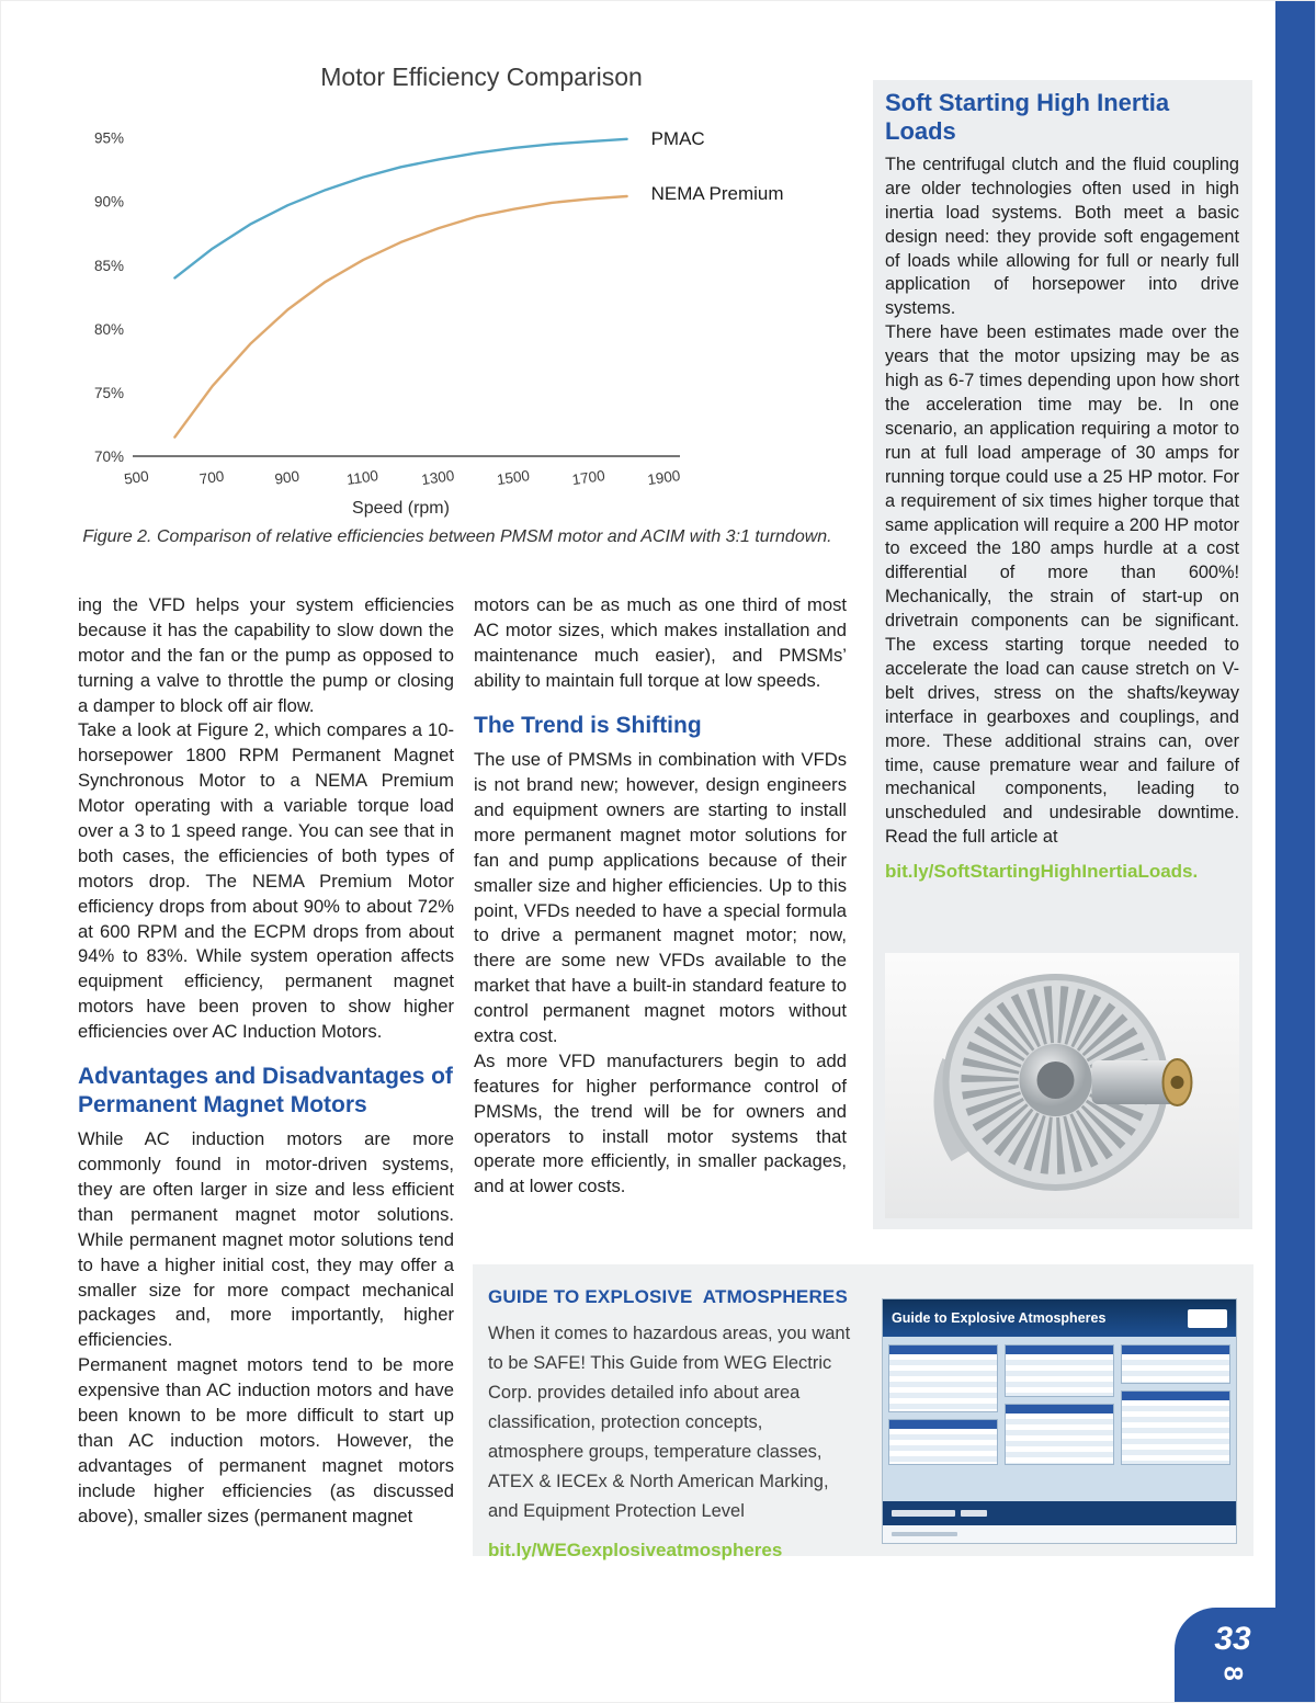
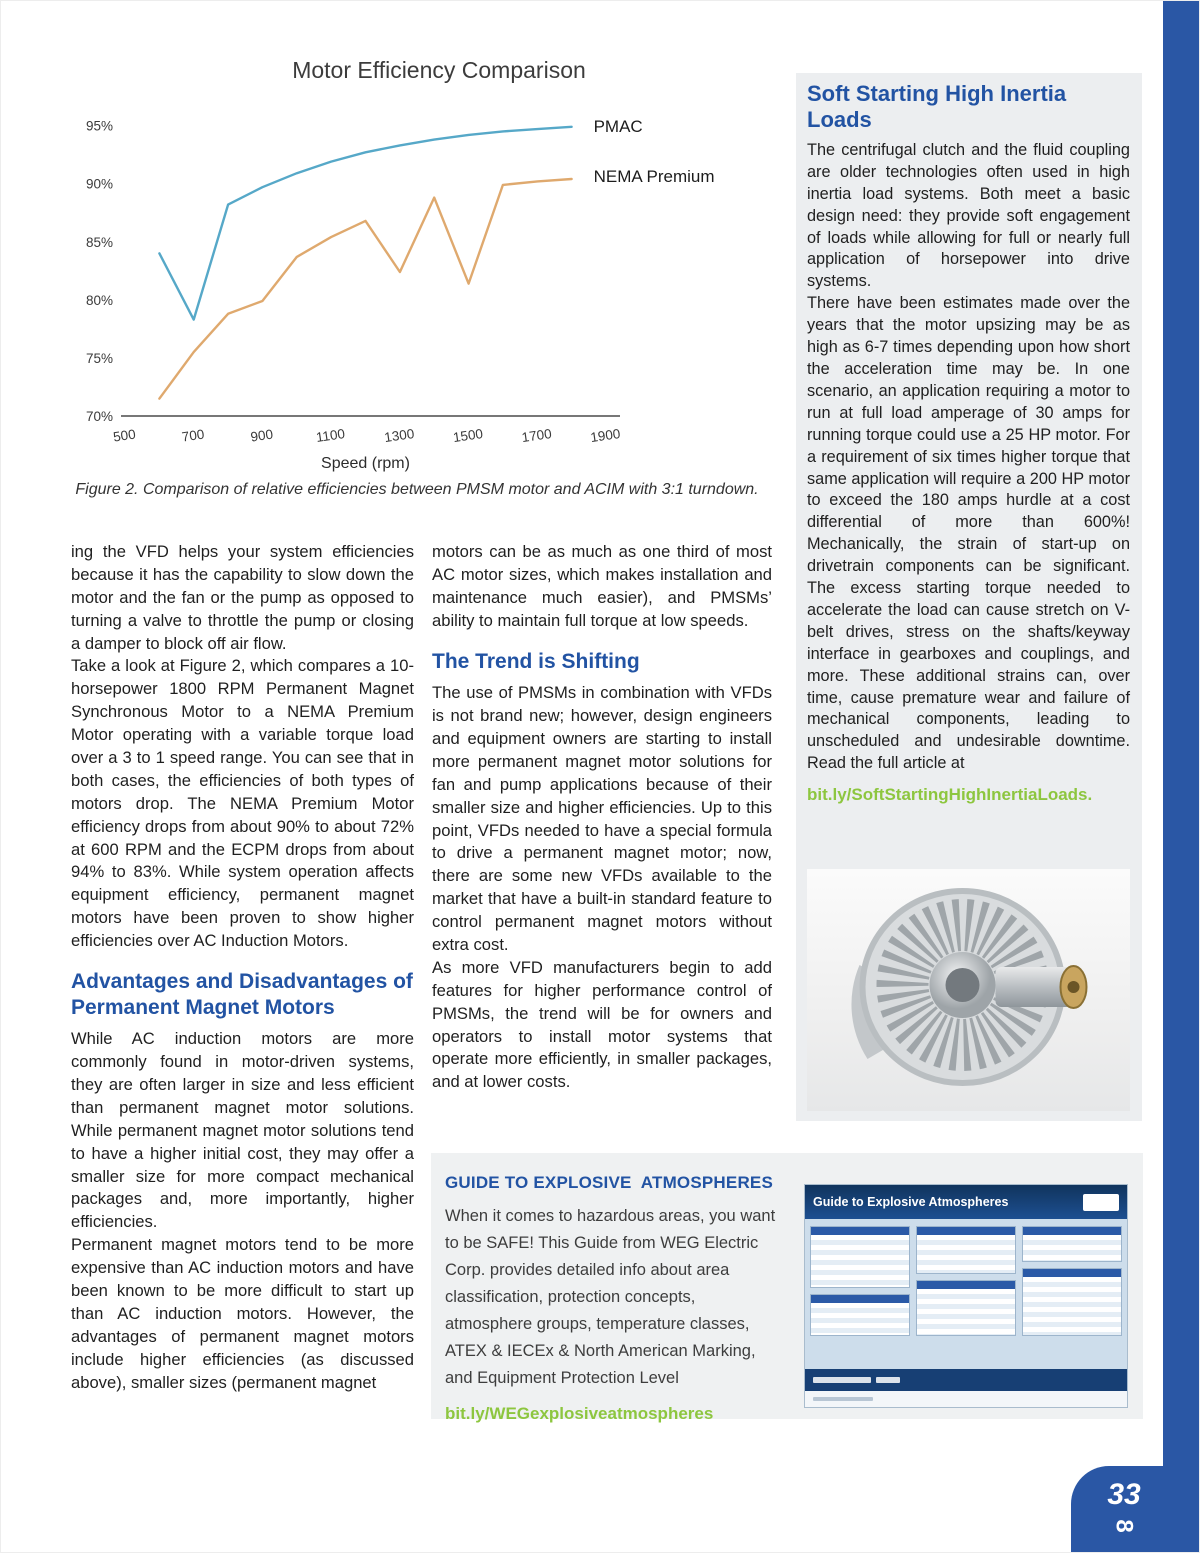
PMAC/700: 86.3% -> 78.3%
NEMA Premium/900: 81.5% -> 79.9%
NEMA Premium/1300: 87.9% -> 82.4%
NEMA Premium/1500: 89.4% -> 81.4%
